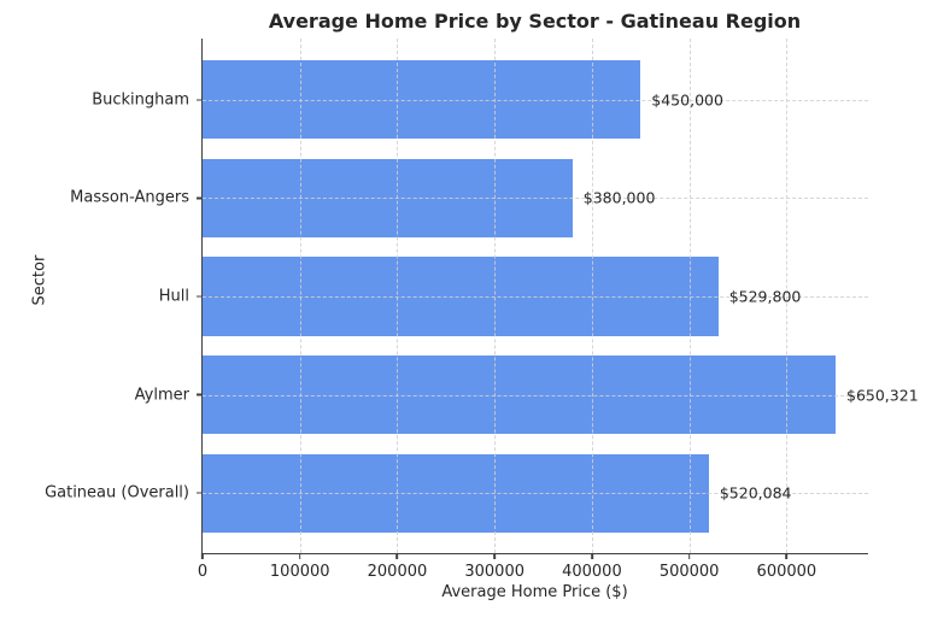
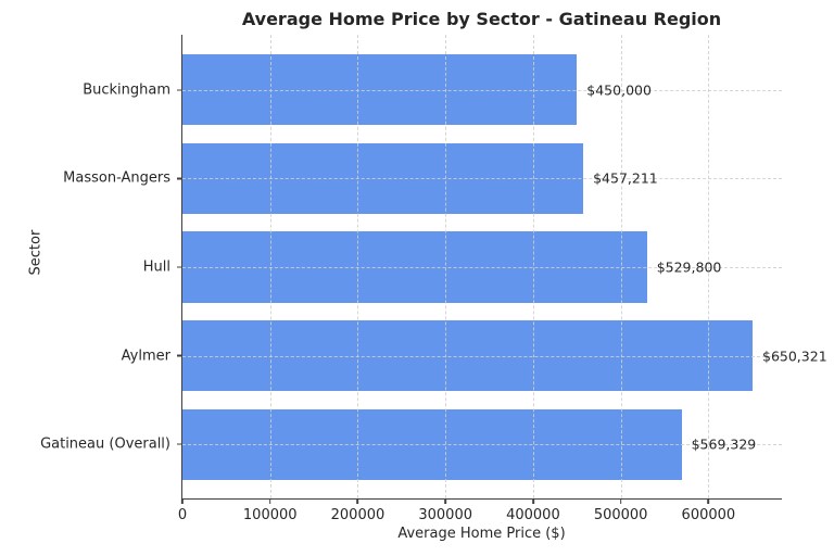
Masson-Angers: $380,000 -> $457,211
Gatineau (Overall): $520,084 -> $569,329
